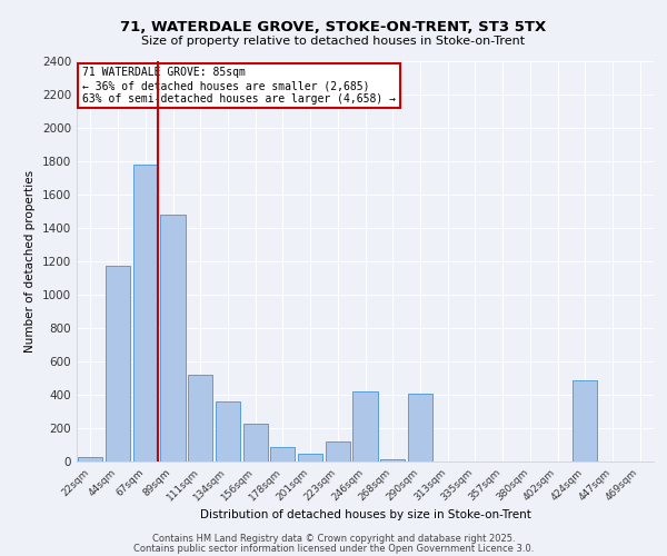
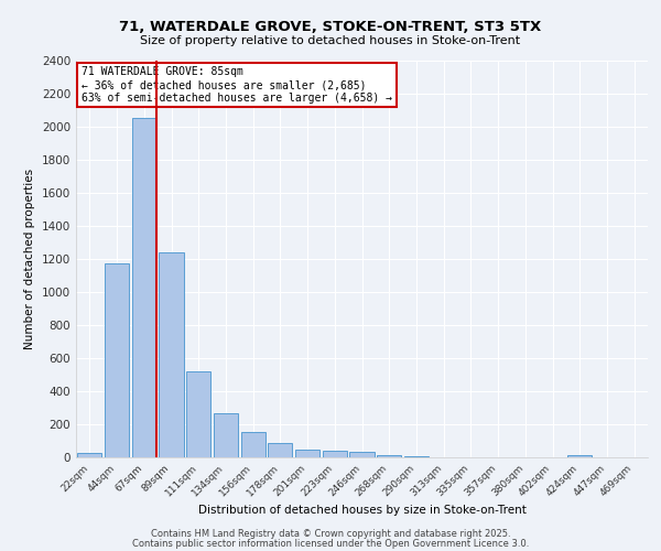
67sqm: 1780 -> 2050
89sqm: 1480 -> 1240
134sqm: 360 -> 270
156sqm: 230 -> 160
223sqm: 120 -> 40
246sqm: 420 -> 40
290sqm: 410 -> 10
424sqm: 490 -> 10
